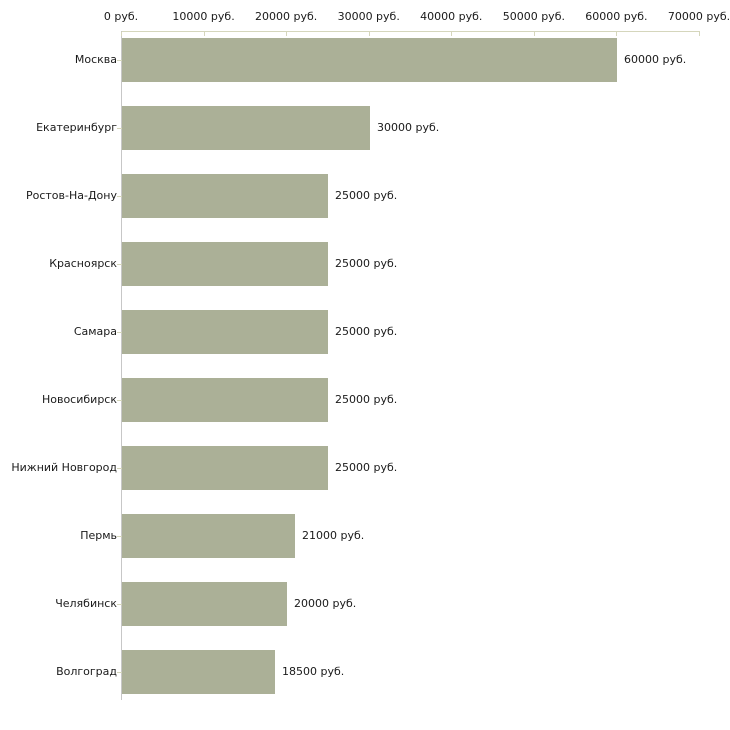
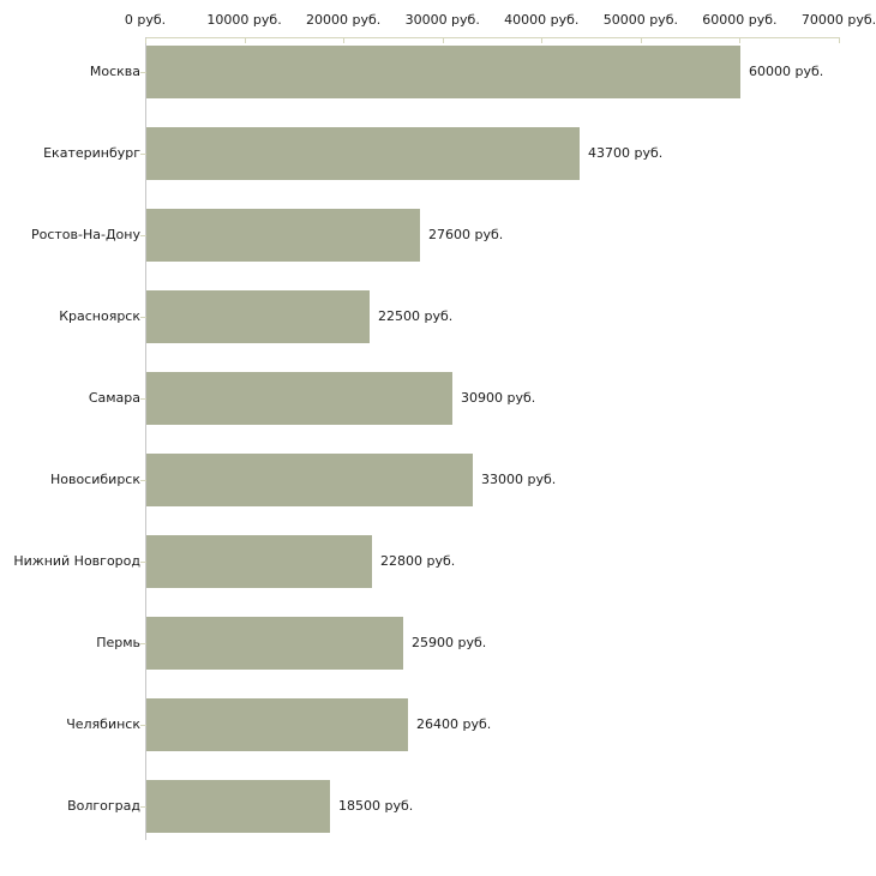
Екатеринбург: 30000 -> 43700
Ростов-На-Дону: 25000 -> 27600
Красноярск: 25000 -> 22500
Самара: 25000 -> 30900
Новосибирск: 25000 -> 33000
Нижний Новгород: 25000 -> 22800
Пермь: 21000 -> 25900
Челябинск: 20000 -> 26400
